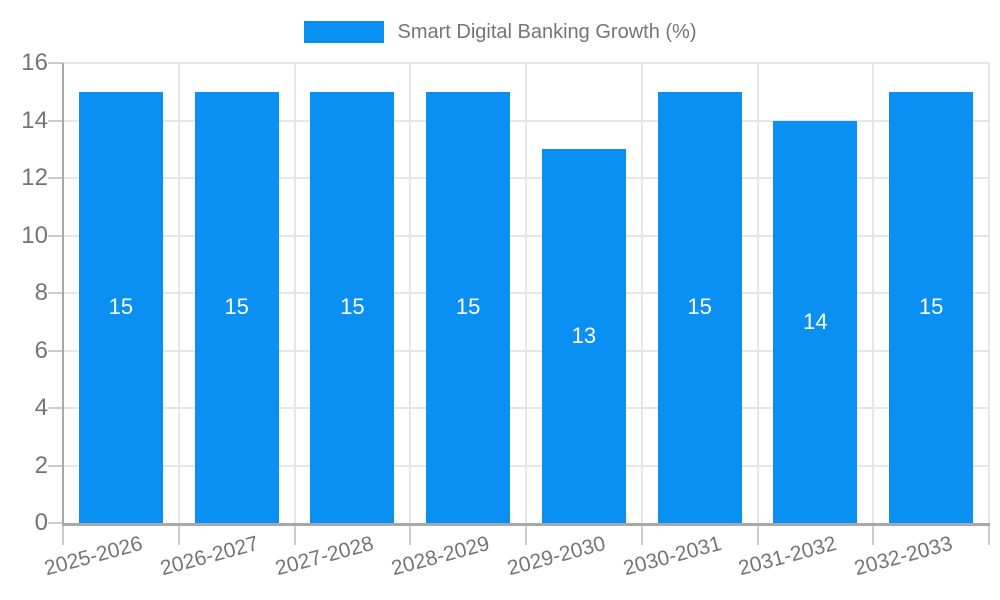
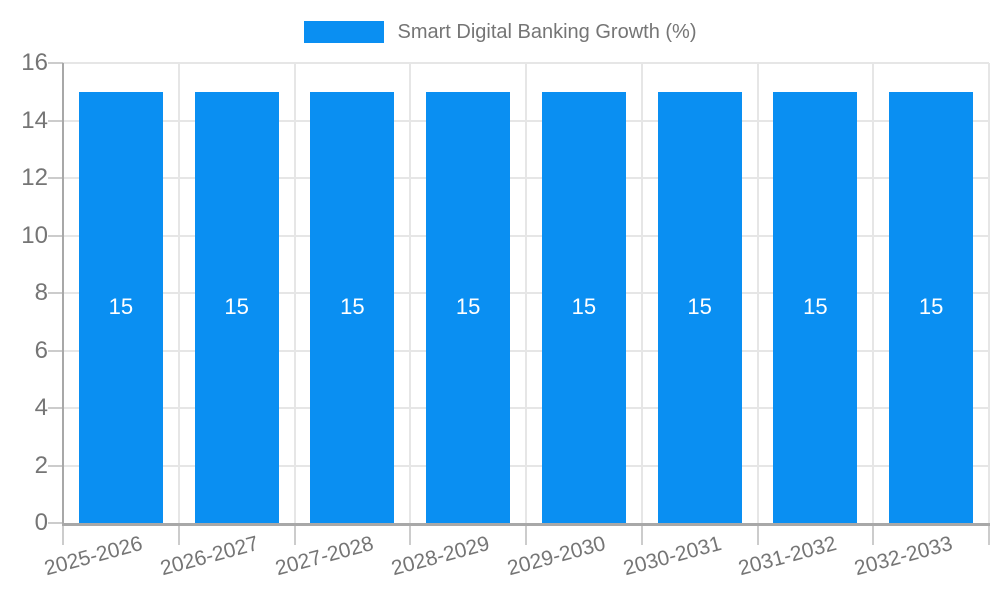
2029-2030: 13 -> 15
2031-2032: 14 -> 15
